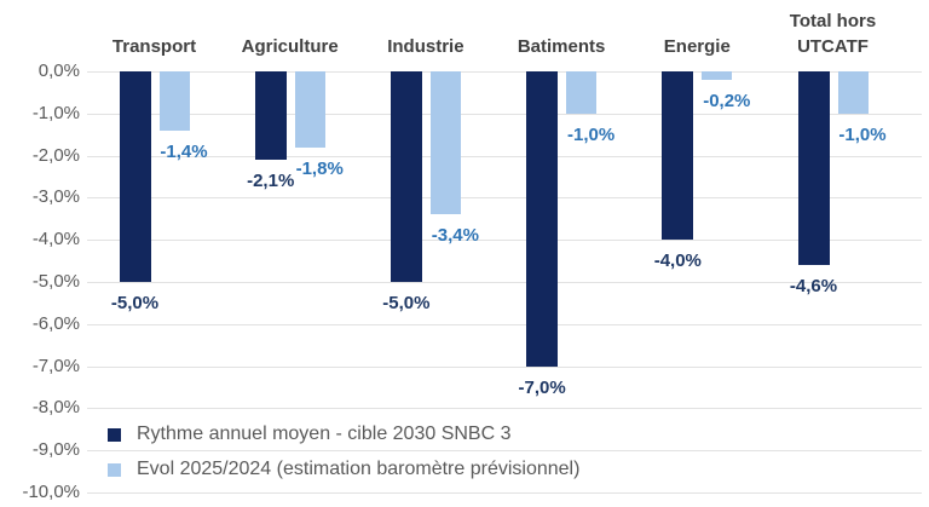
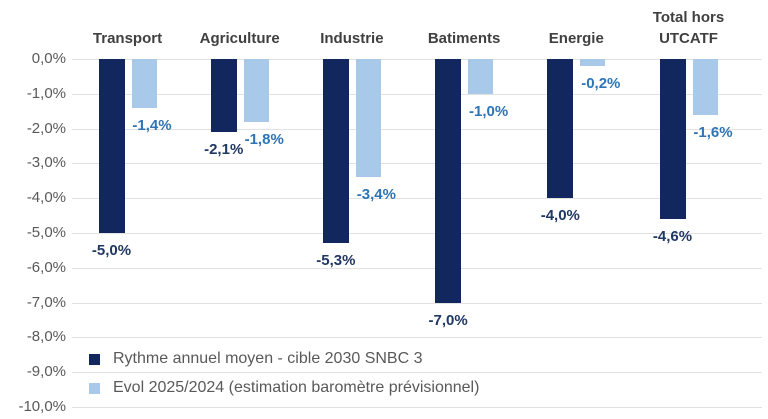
Rythme annuel moyen - cible 2030 SNBC 3/Industrie: -5,0% -> -5,3%
Evol 2025/2024 (estimation baromètre prévisionnel)/Total hors UTCATF: -1,0% -> -1,6%
